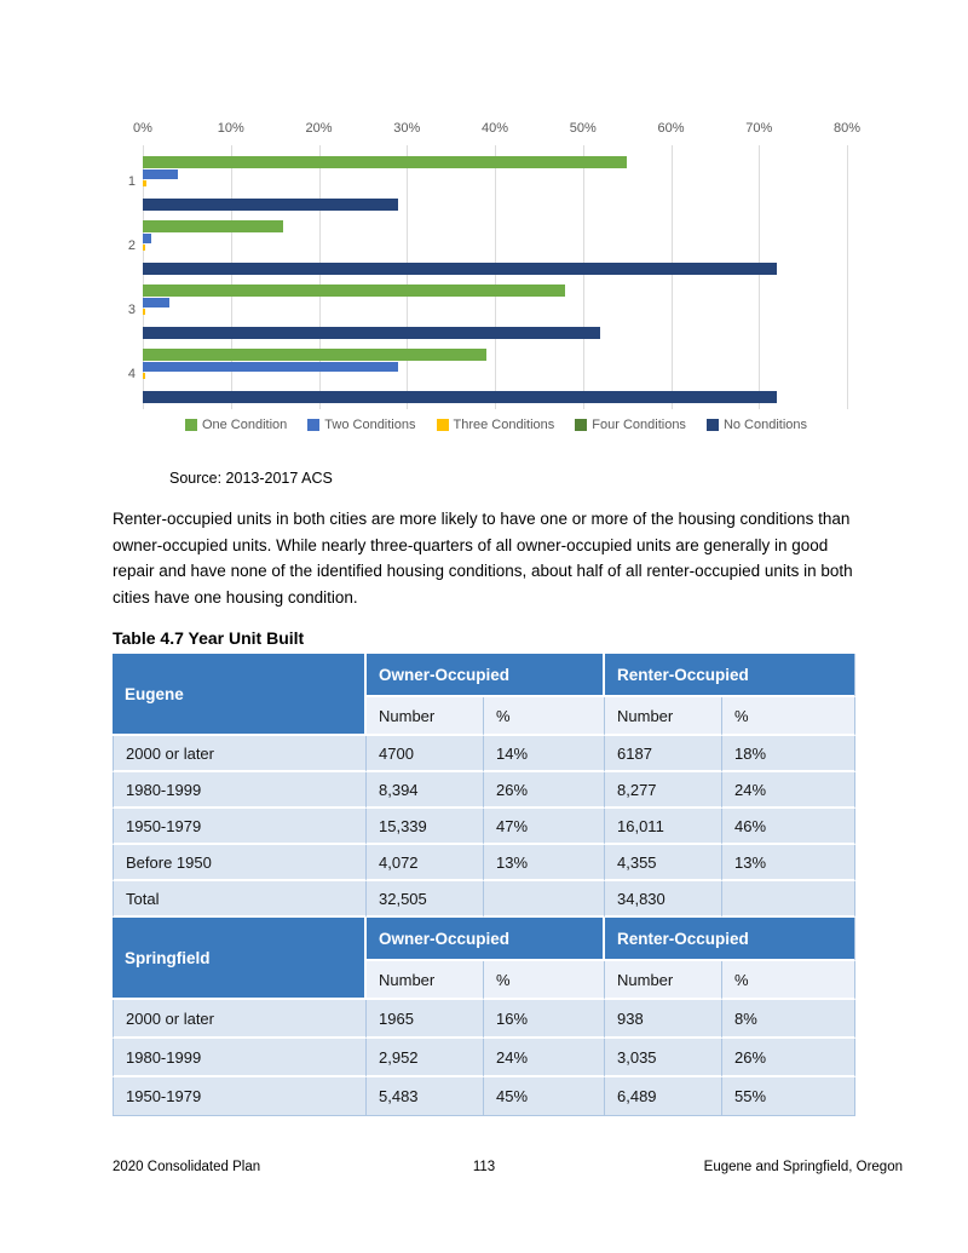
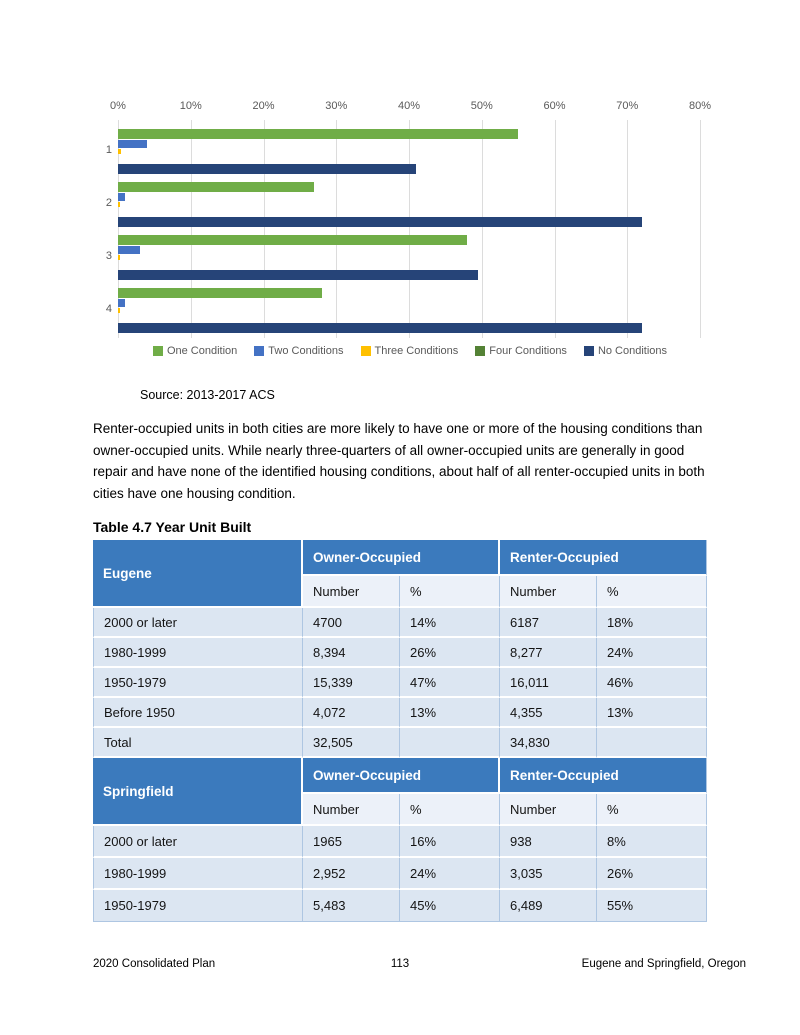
No Conditions/1: 29% -> 41%
One Condition/2: 16% -> 27%
No Conditions/3: 52% -> 50%
One Condition/4: 39% -> 28%
Two Conditions/4: 29% -> 1%
